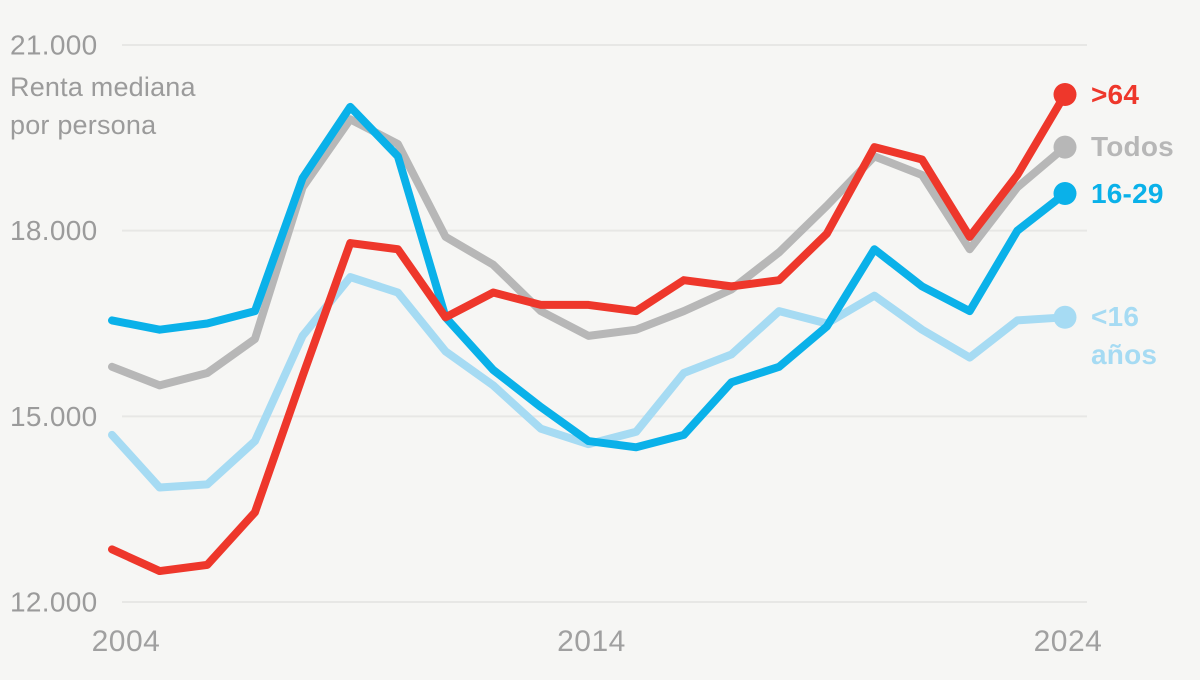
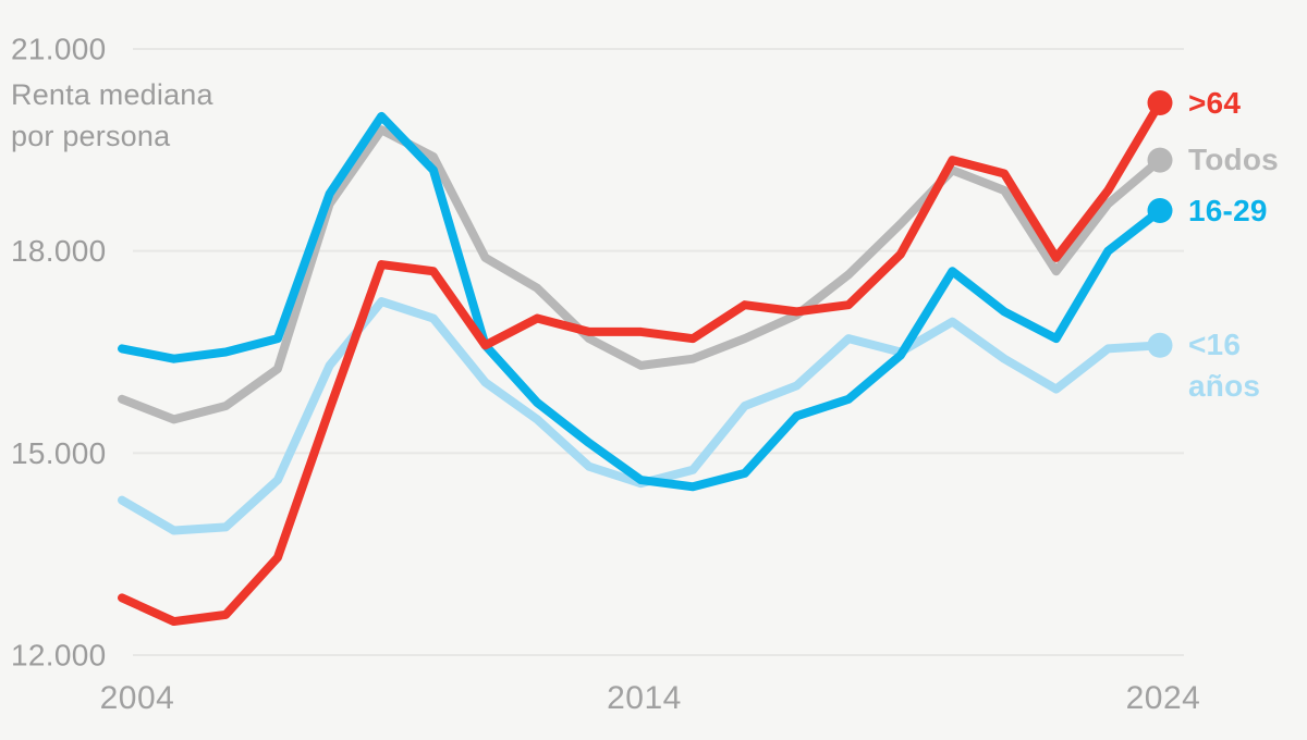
<16 años/2004: 14700 -> 14300
